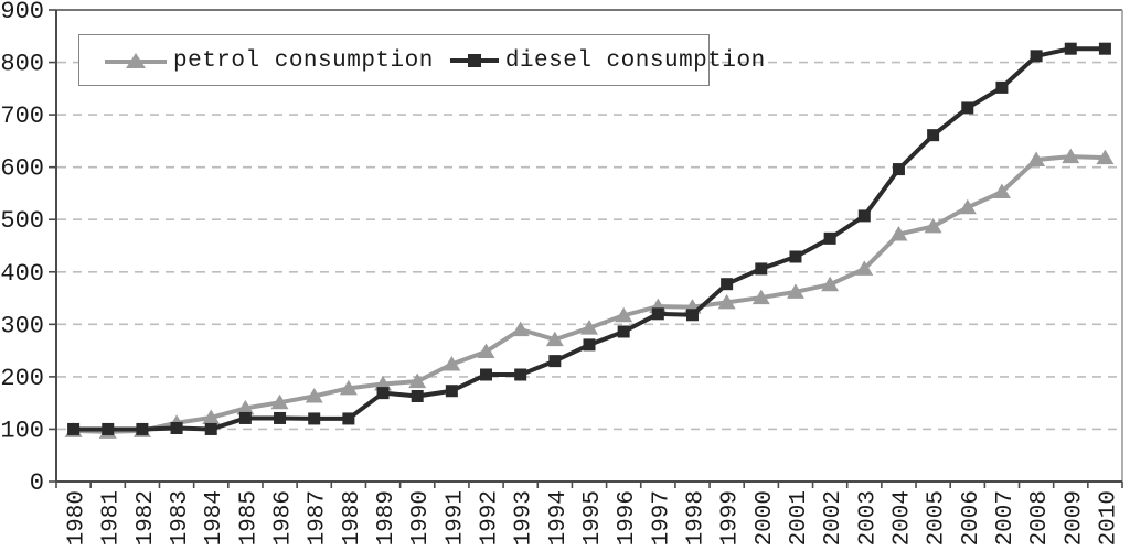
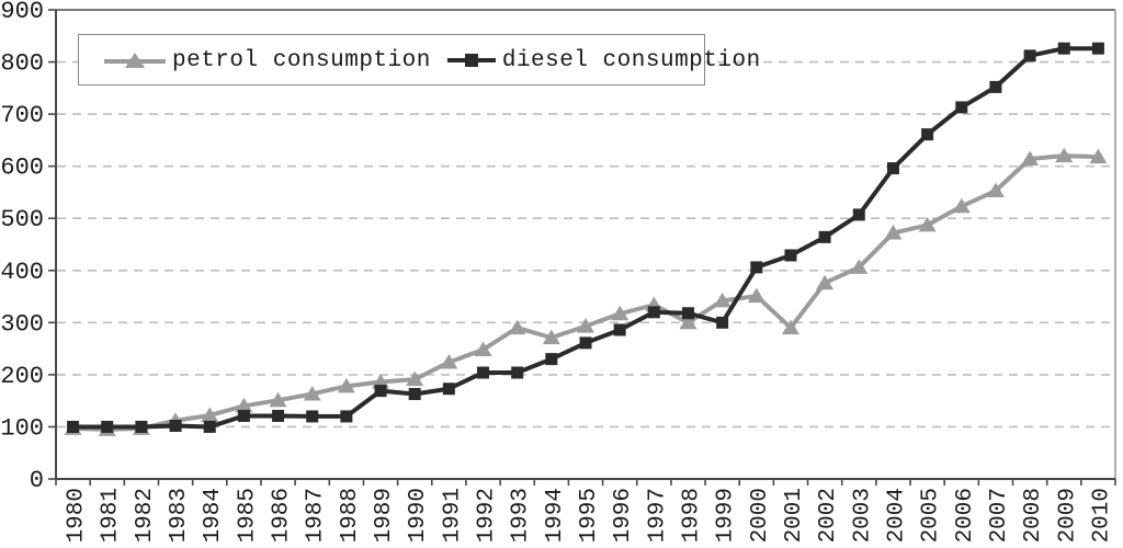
petrol consumption/1998: 330 -> 300
diesel consumption/1999: 380 -> 300
petrol consumption/2001: 360 -> 290
